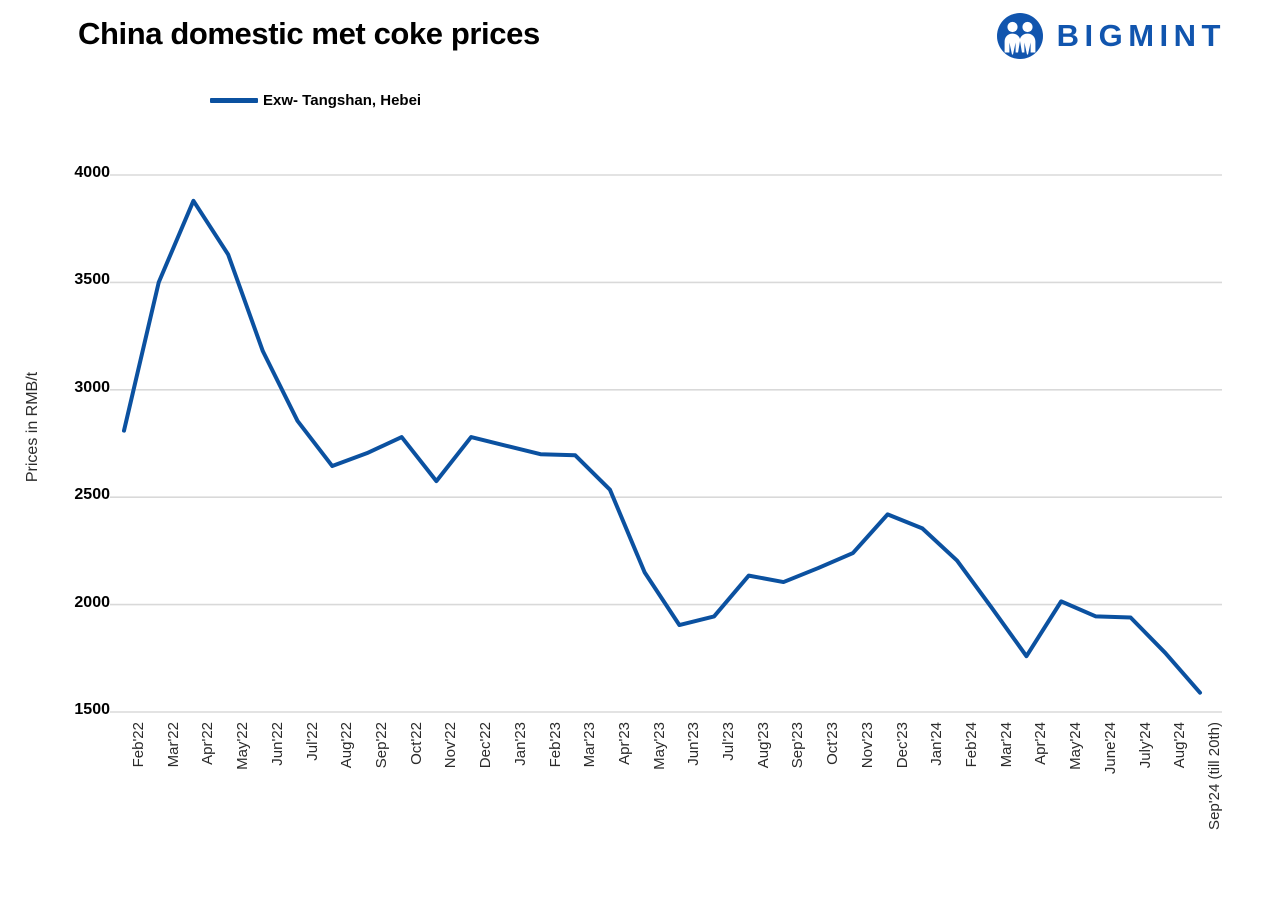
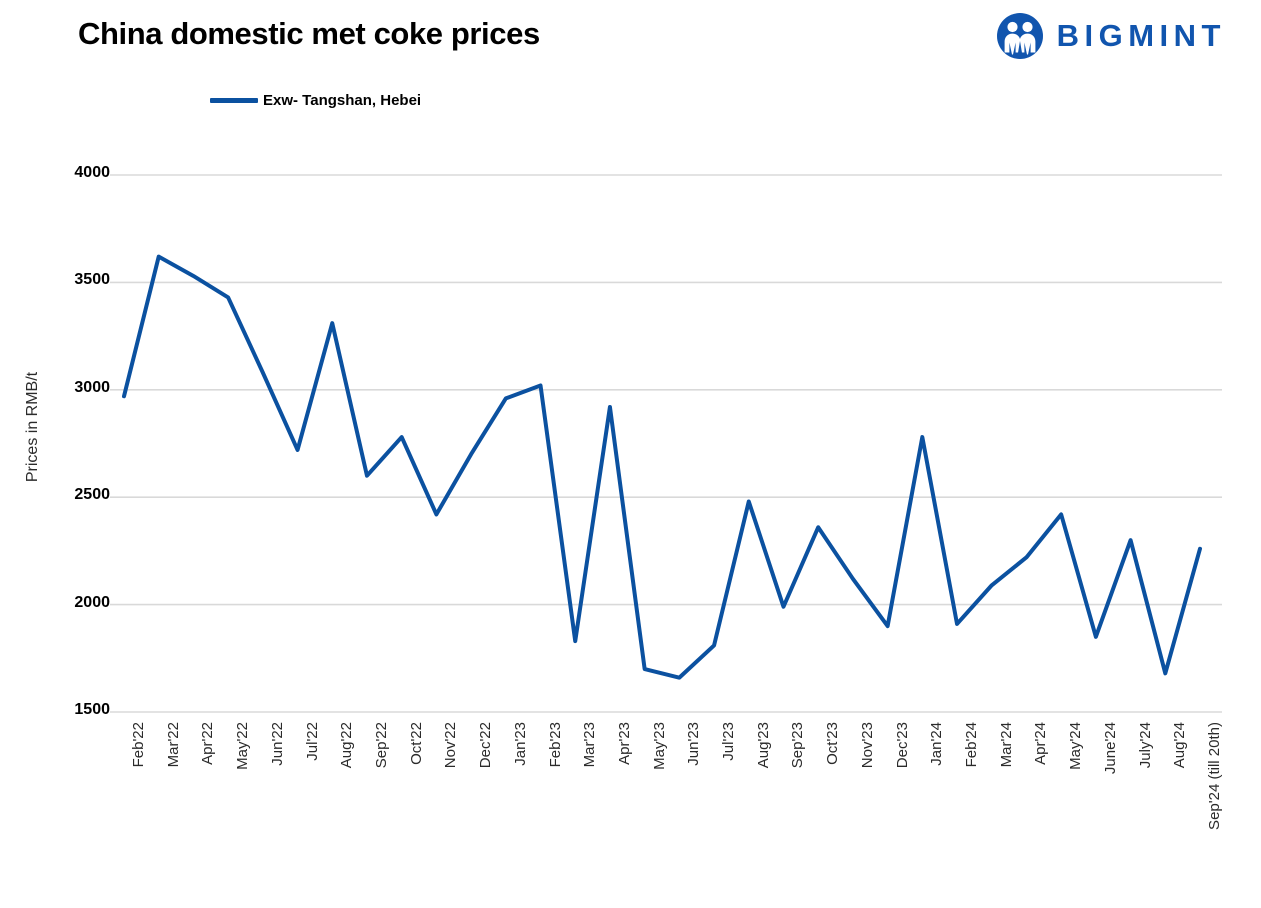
Feb'22: 2810 -> 2970
Mar'22: 3500 -> 3620
Apr'22: 3880 -> 3530
May'22: 3630 -> 3430
Jun'22: 3180 -> 3080
Jul'22: 2860 -> 2720
Aug'22: 2640 -> 3310
Sep'22: 2700 -> 2600
Nov'22: 2580 -> 2420
Dec'22: 2780 -> 2700
Jan'23: 2740 -> 2960
Feb'23: 2700 -> 3020
Mar'23: 2700 -> 1830
Apr'23: 2540 -> 2920
May'23: 2150 -> 1700
Jun'23: 1900 -> 1660
Jul'23: 1940 -> 1810
Aug'23: 2140 -> 2480
Sep'23: 2100 -> 1990
Oct'23: 2170 -> 2360
Nov'23: 2240 -> 2120
Dec'23: 2420 -> 1900
Jan'24: 2360 -> 2780
Feb'24: 2200 -> 1910
Mar'24: 1980 -> 2090
Apr'24: 1760 -> 2220
May'24: 2020 -> 2420
June'24: 1940 -> 1850
July'24: 1940 -> 2300
Aug'24: 1780 -> 1680
Sep'24 (till 20th): 1590 -> 2260
